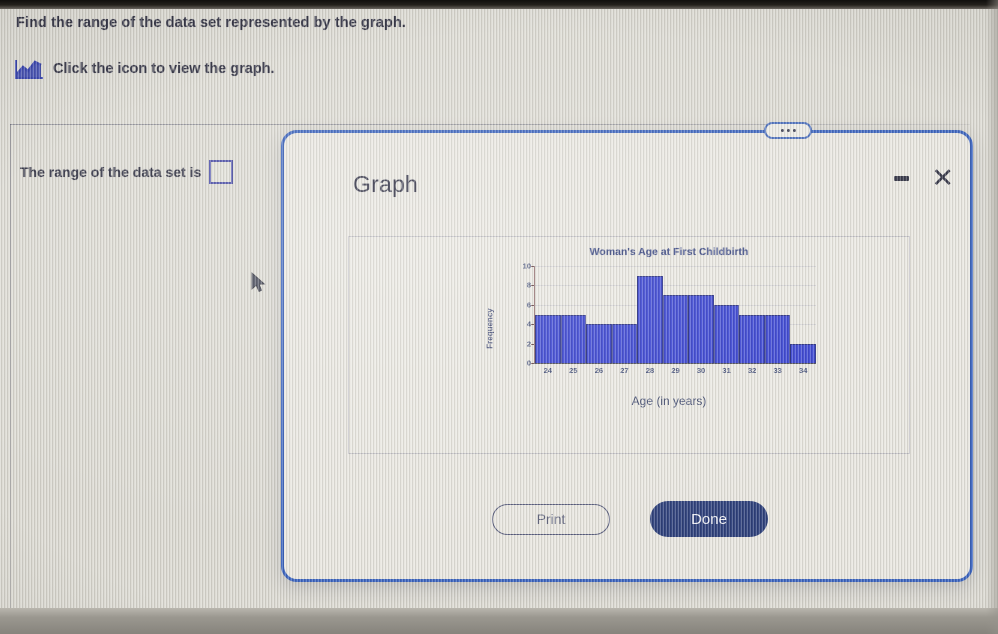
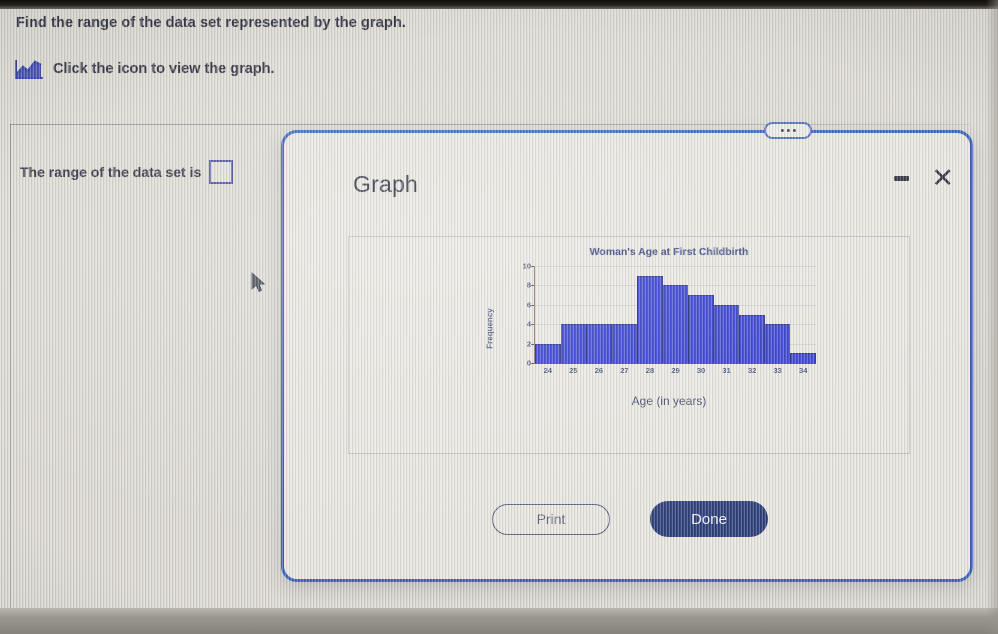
24: 5 -> 2
25: 5 -> 4
29: 7 -> 8
33: 5 -> 4
34: 2 -> 1
